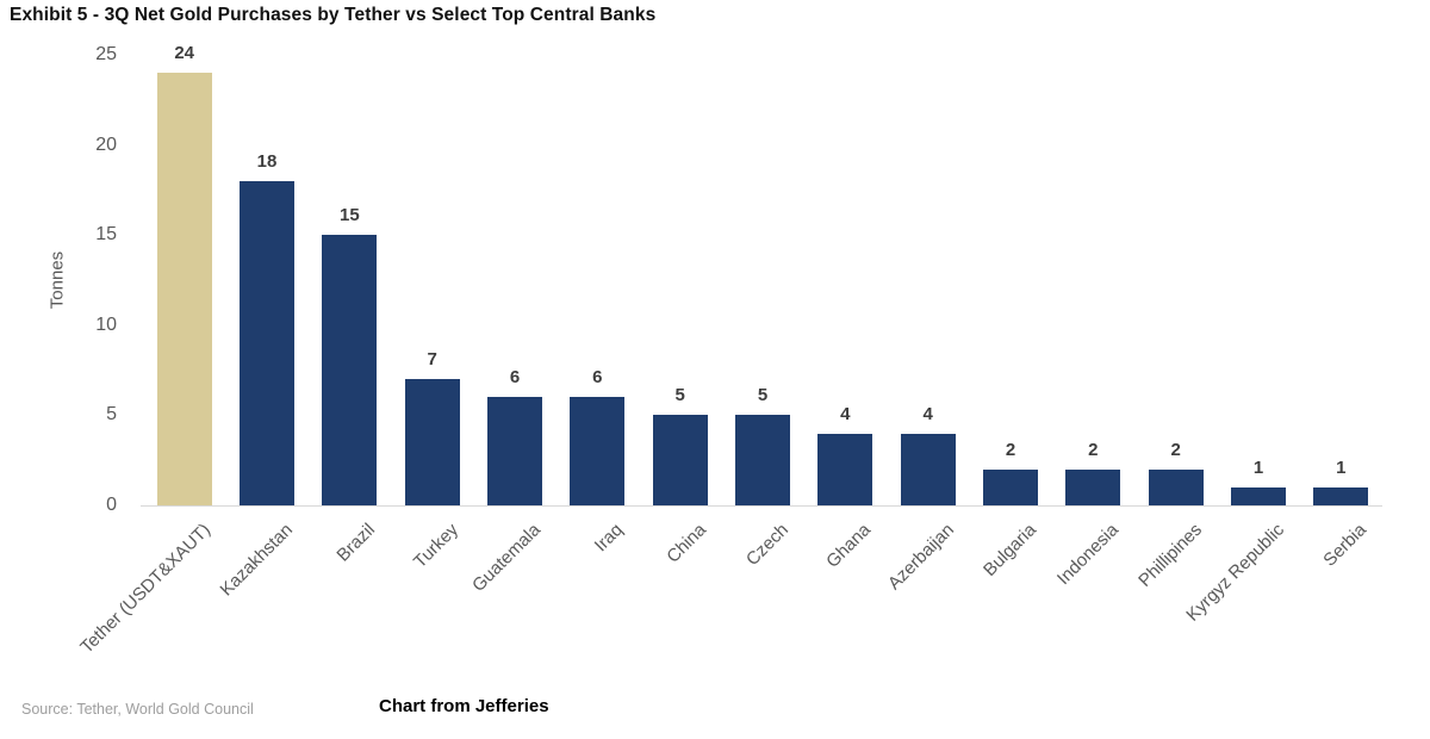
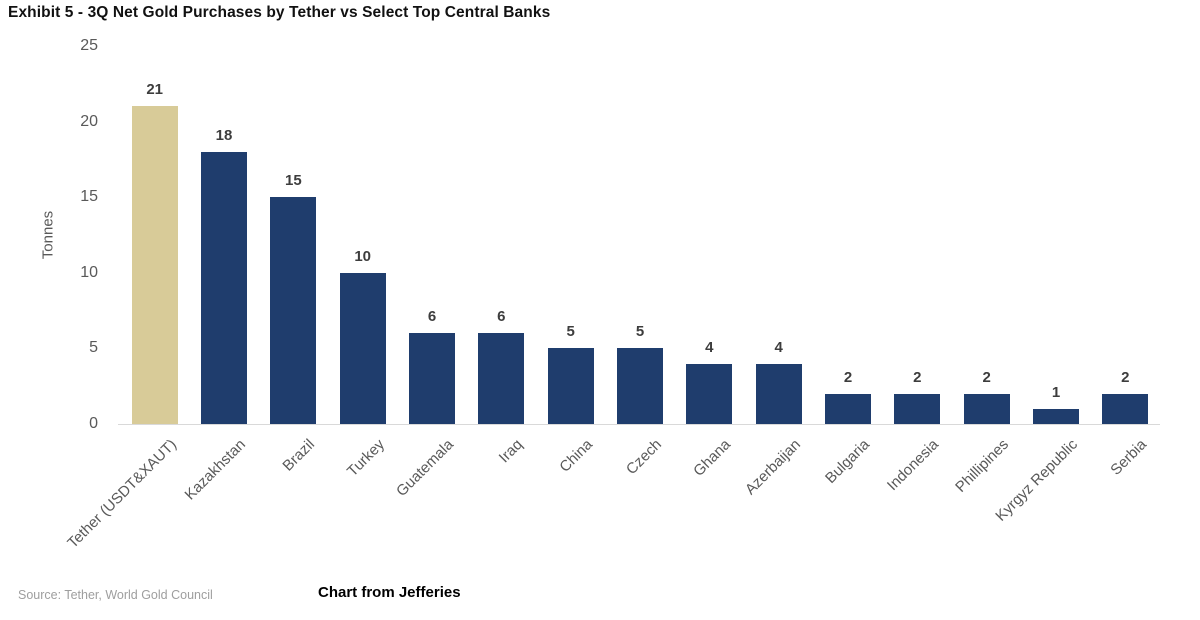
Tether (USDT&XAUT): 24 -> 21
Turkey: 7 -> 10
Serbia: 1 -> 2
